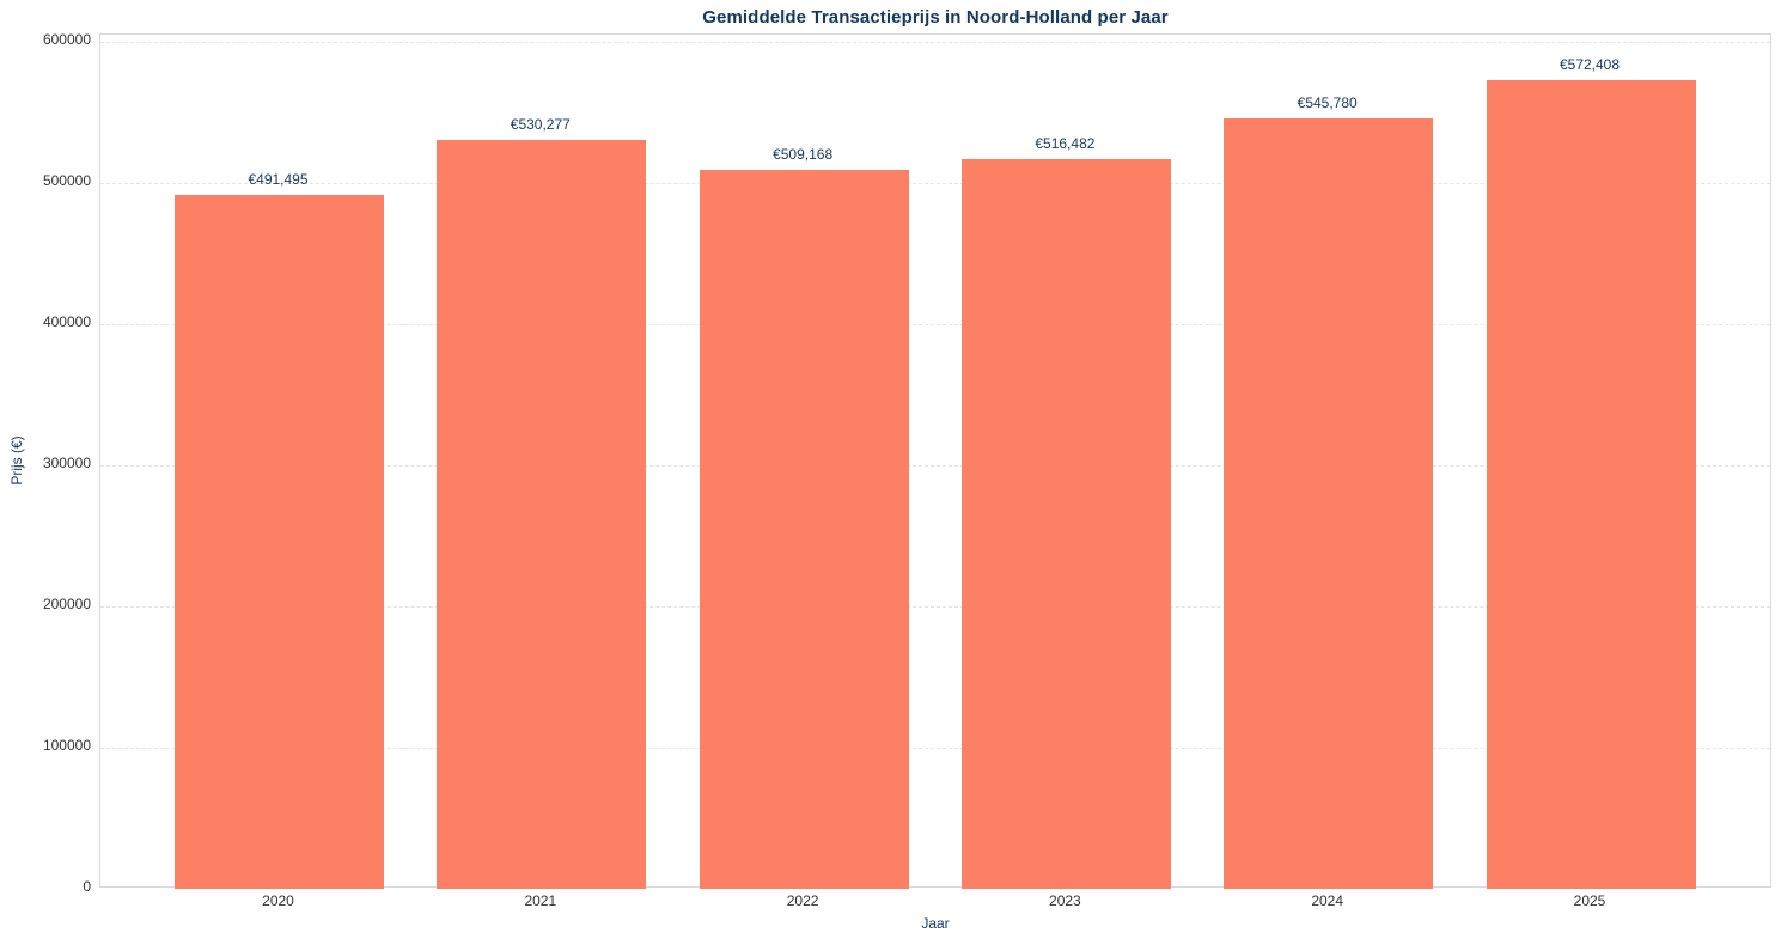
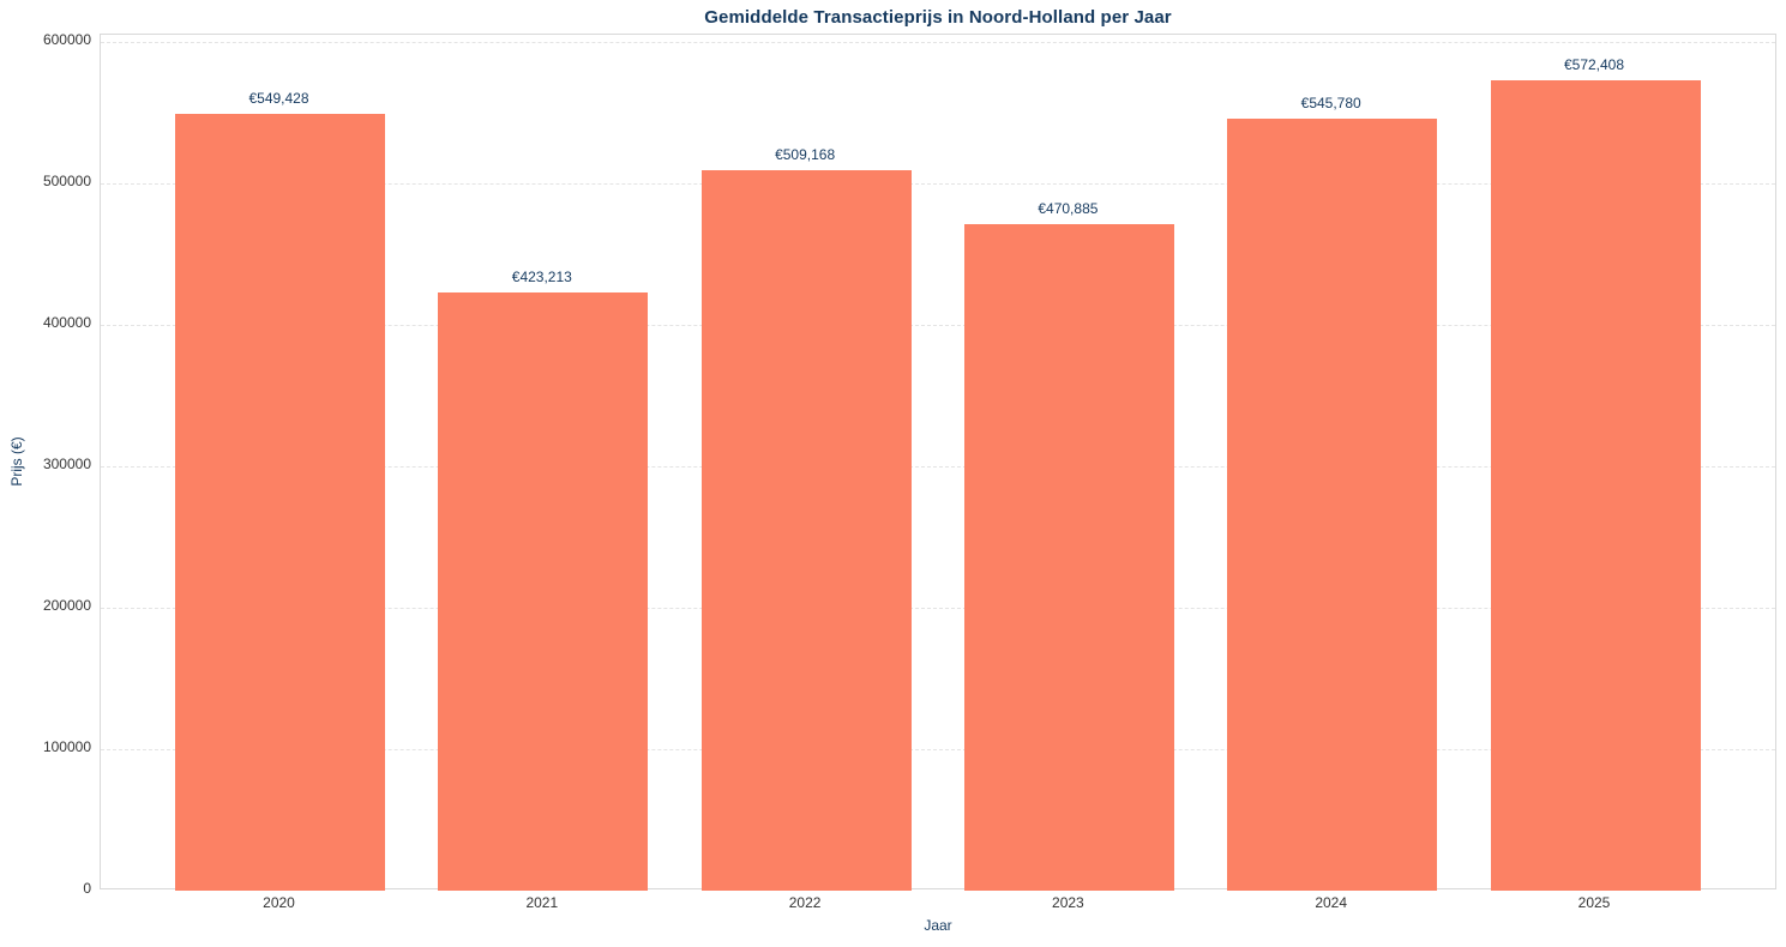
2020: €491,495 -> €549,428
2021: €530,277 -> €423,213
2023: €516,482 -> €470,885
